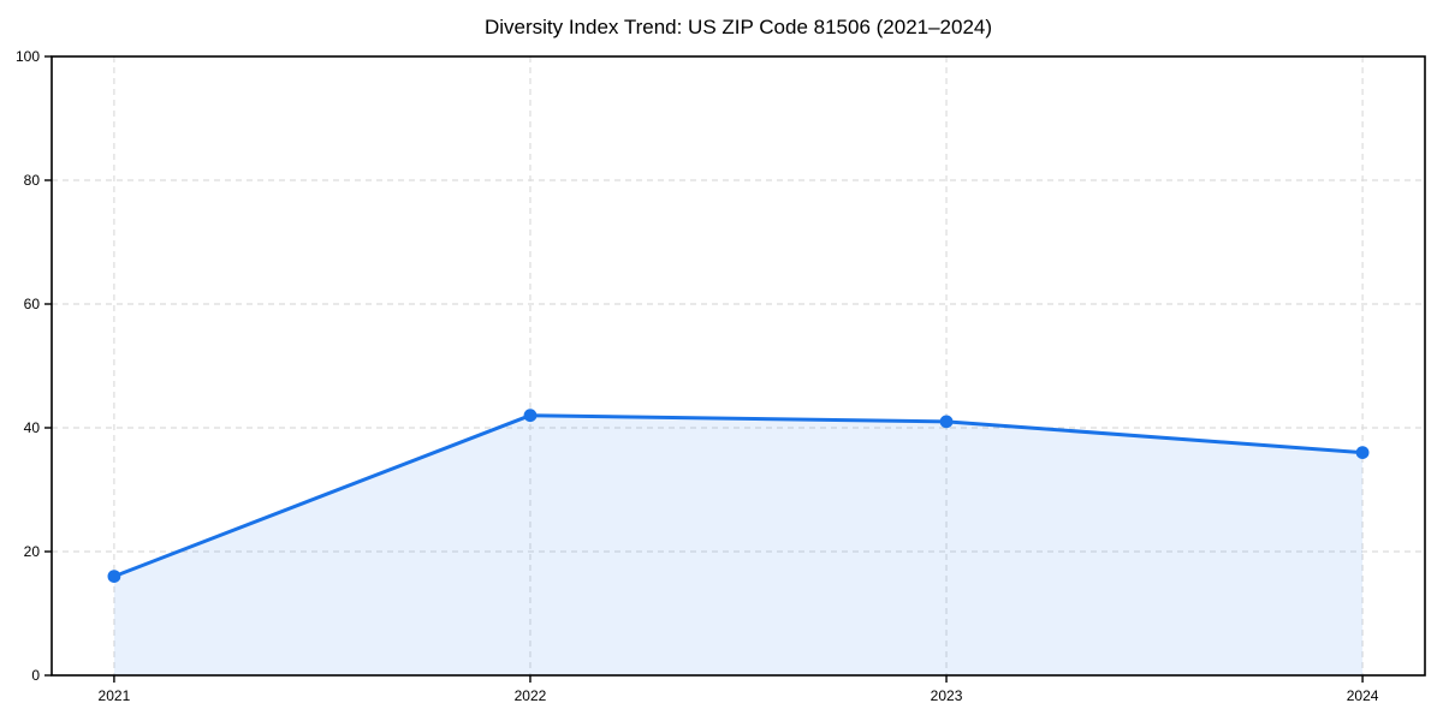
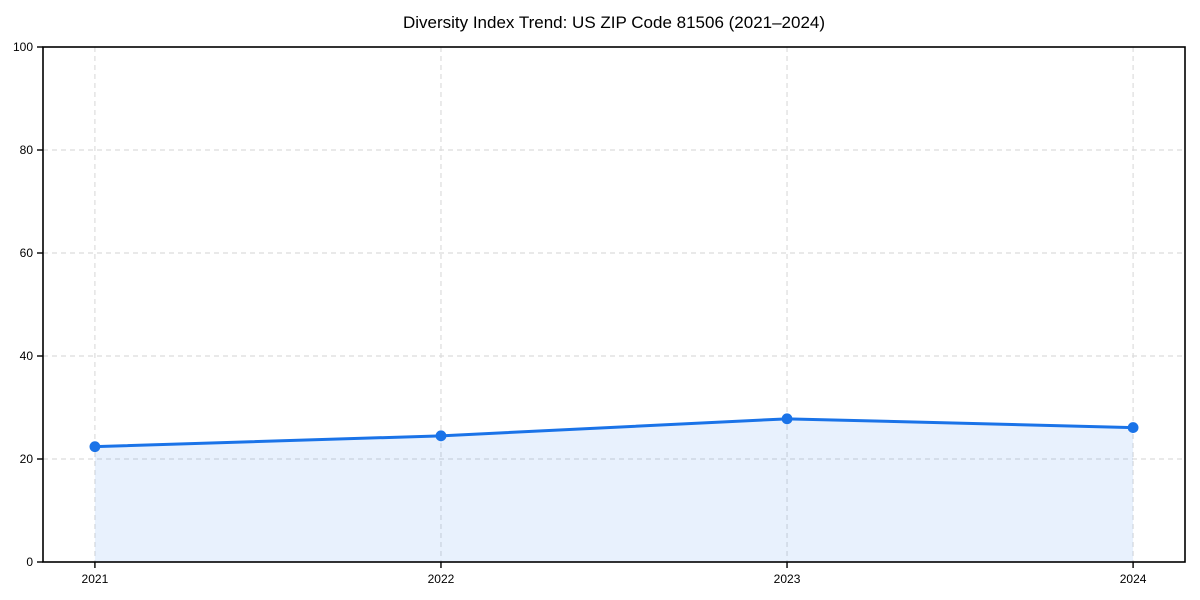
2021: 16 -> 22
2022: 42 -> 24
2023: 41 -> 28
2024: 36 -> 26
